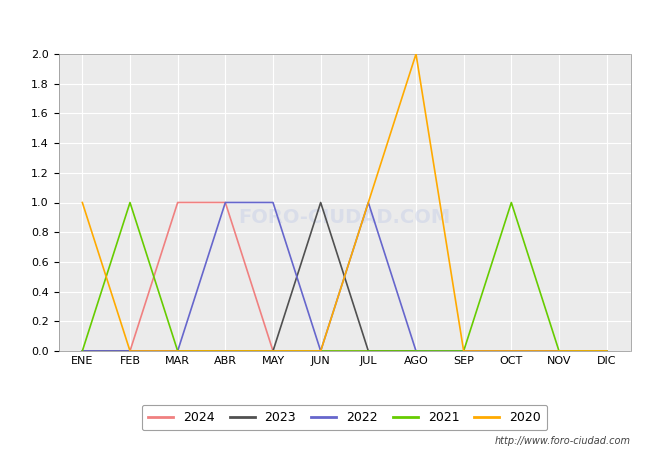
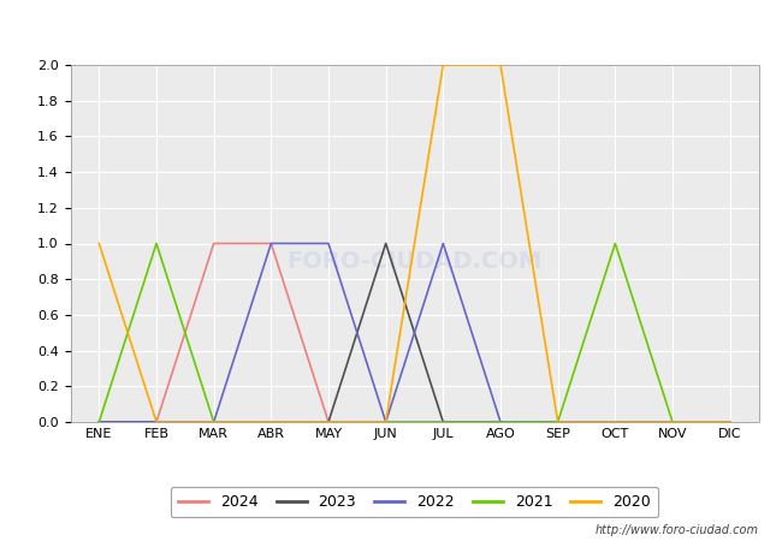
2020/JUL: 1 -> 2
